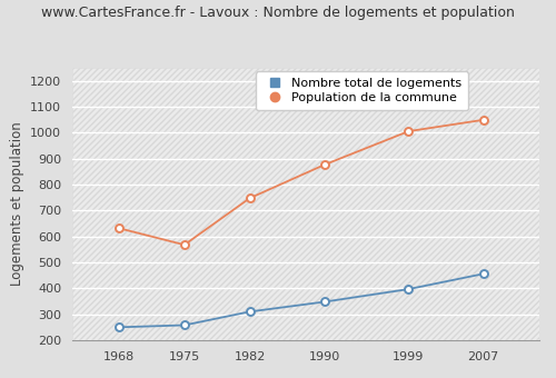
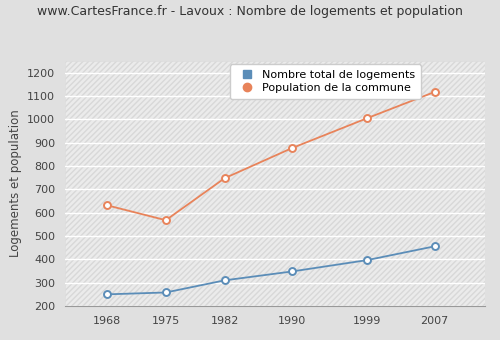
Population de la commune/2007: 1050 -> 1118
